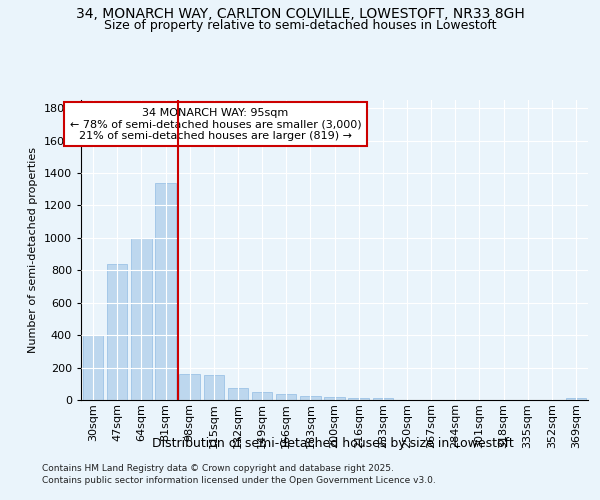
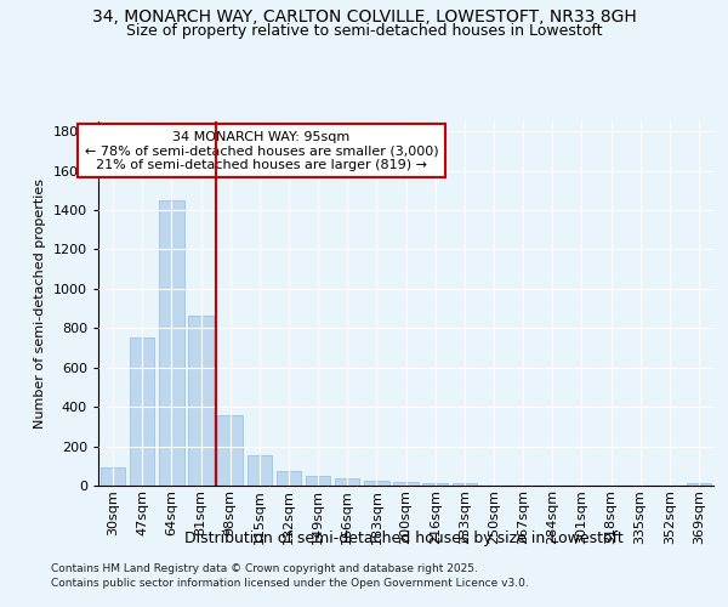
30sqm: 400 -> 100
47sqm: 840 -> 760
64sqm: 1000 -> 1450
81sqm: 1340 -> 860
98sqm: 160 -> 360
